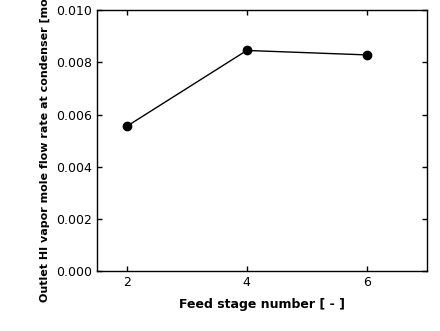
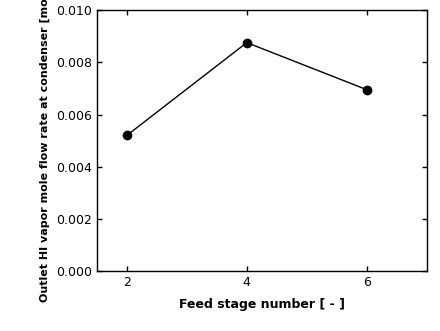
2: 0.00555 -> 0.00520
4: 0.00845 -> 0.00875
6: 0.00828 -> 0.00695
